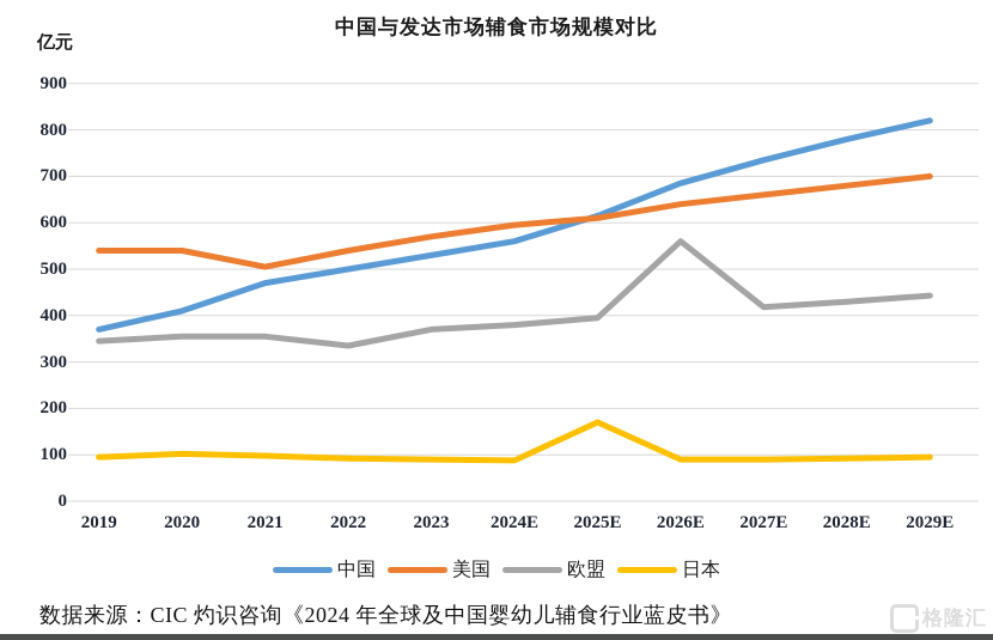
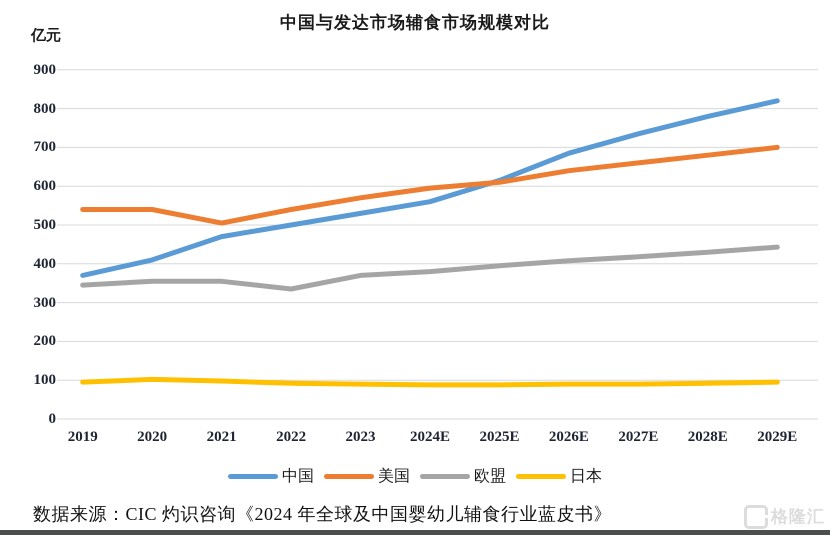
日本/2025E: 170 -> 90
欧盟/2026E: 560 -> 410
